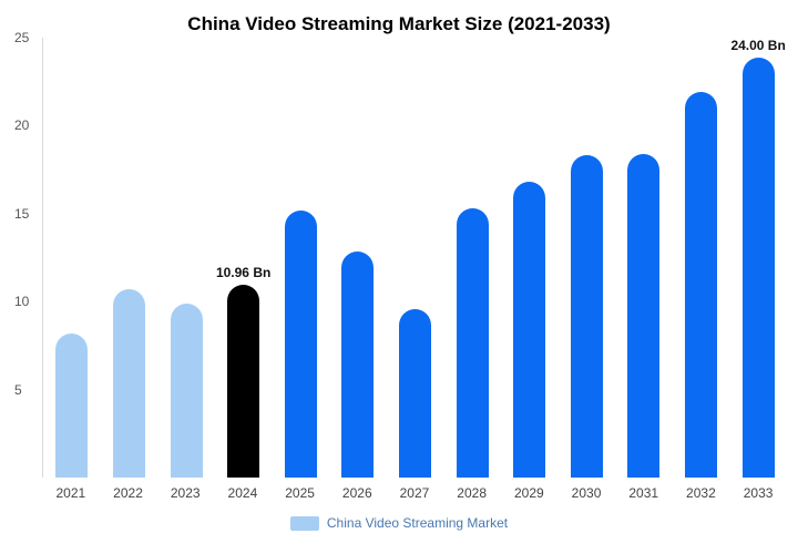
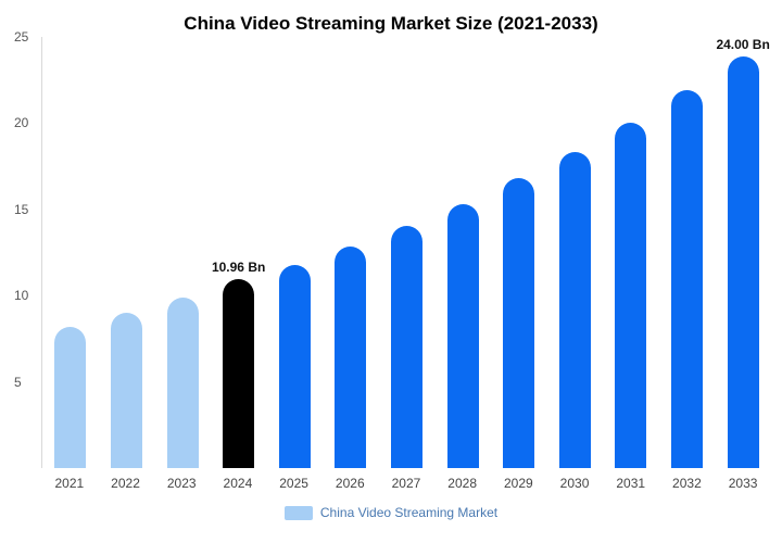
2022: 10.7 -> 9.0
2025: 15.2 -> 11.8
2027: 9.6 -> 14.1
2031: 18.4 -> 20.0
